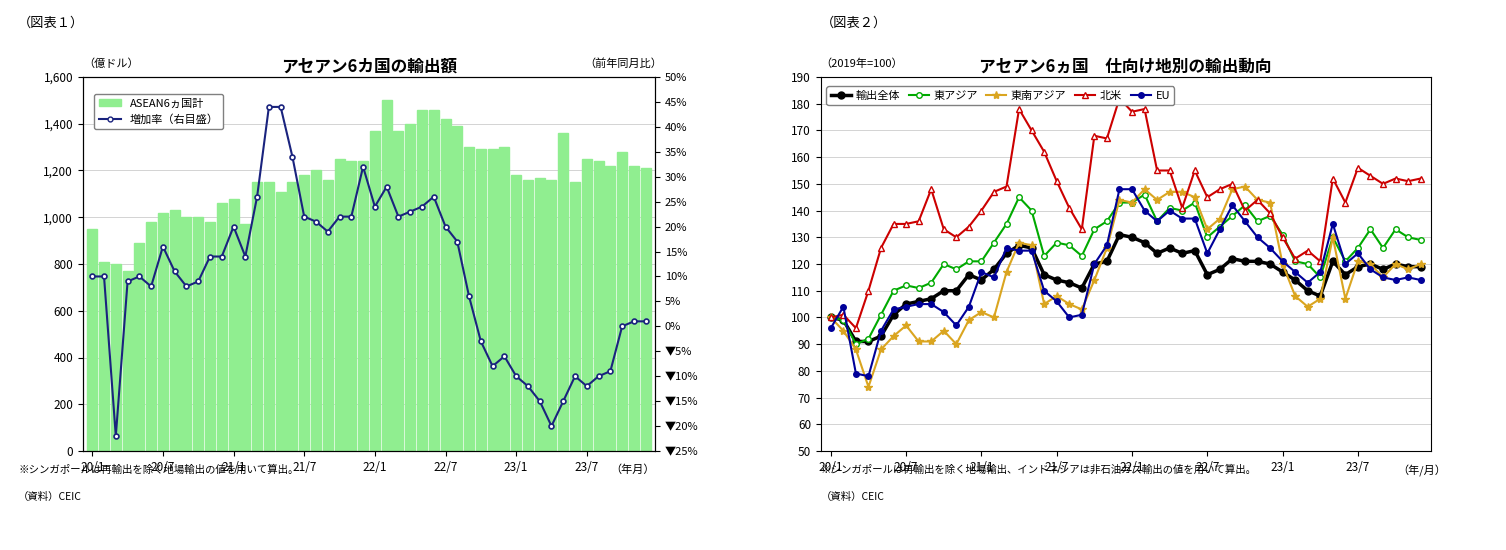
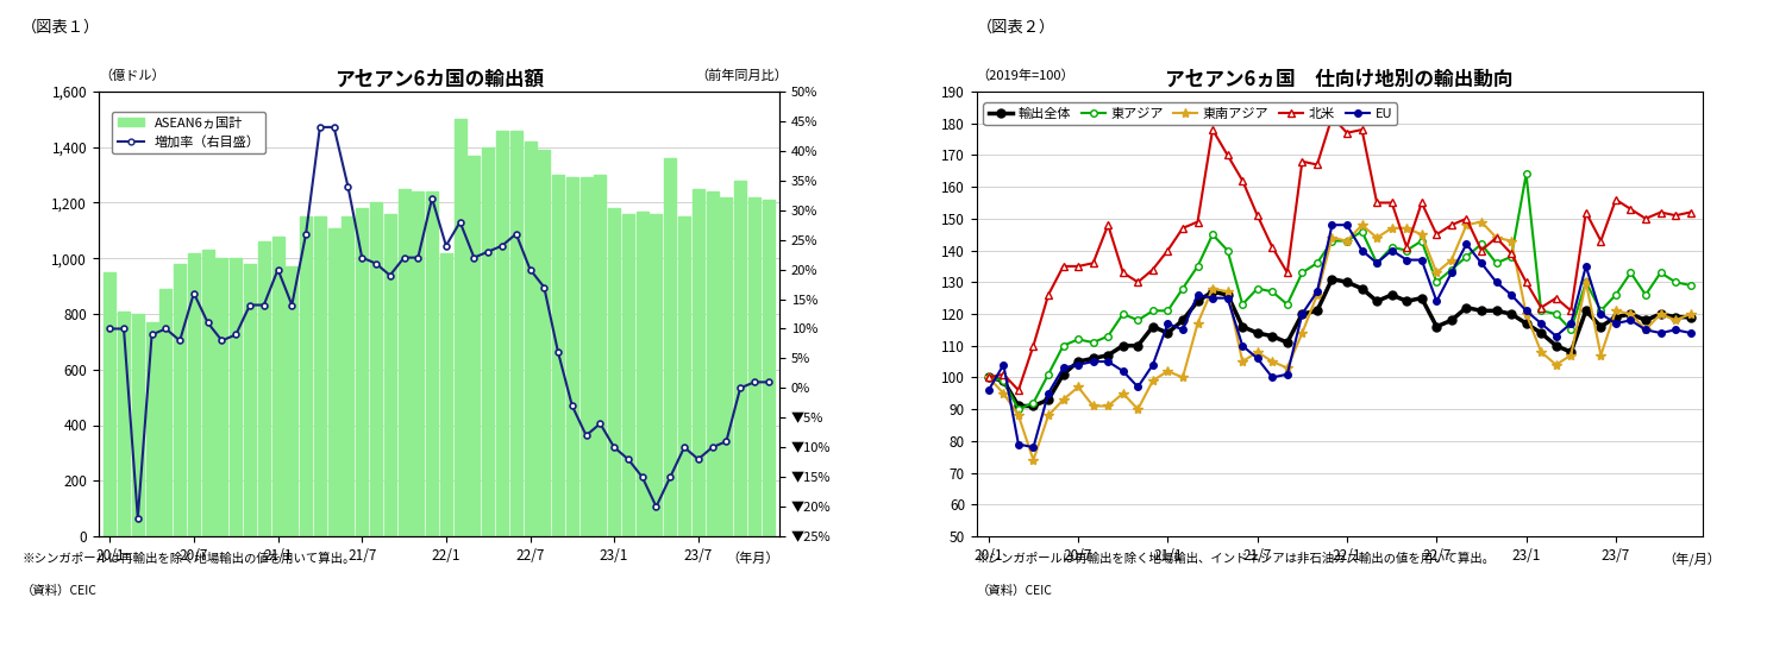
アセアン6カ国の輸出額/ASEAN6ヵ国計/22/1: 1,370 -> 1,020
アセアン6ヵ国 仕向け地別の輸出動向/東アジア/23/1: 131 -> 164
アセアン6ヵ国 仕向け地別の輸出動向/EU/23/7: 124 -> 117
